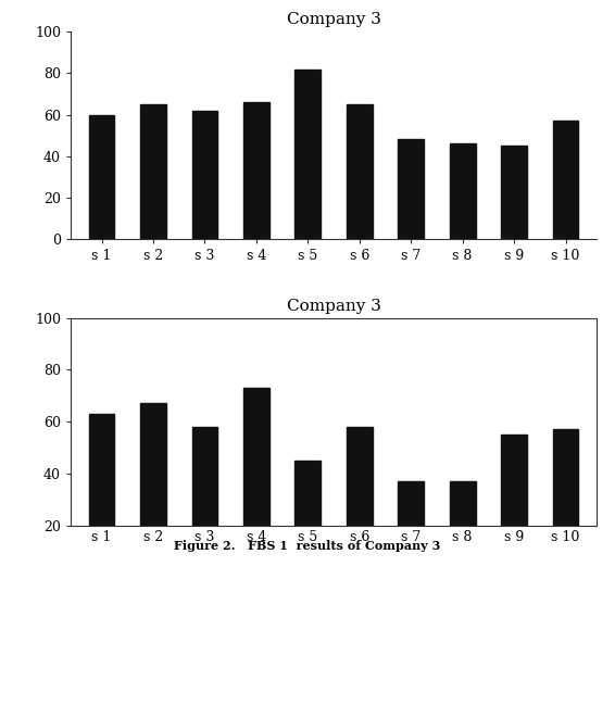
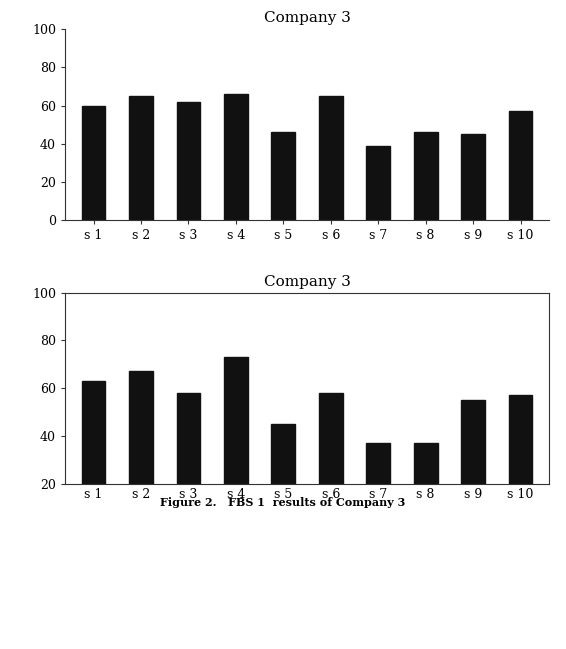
s 5: 82 -> 46
s 7: 48 -> 39
